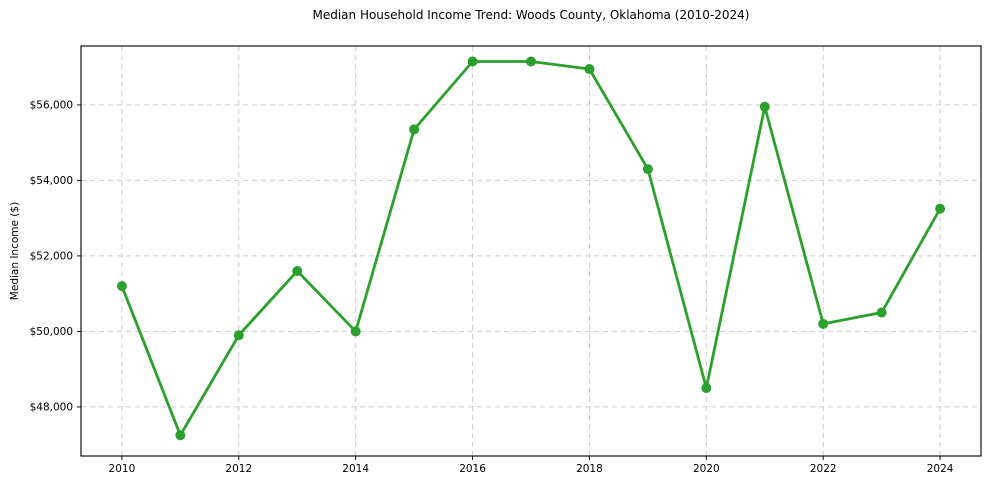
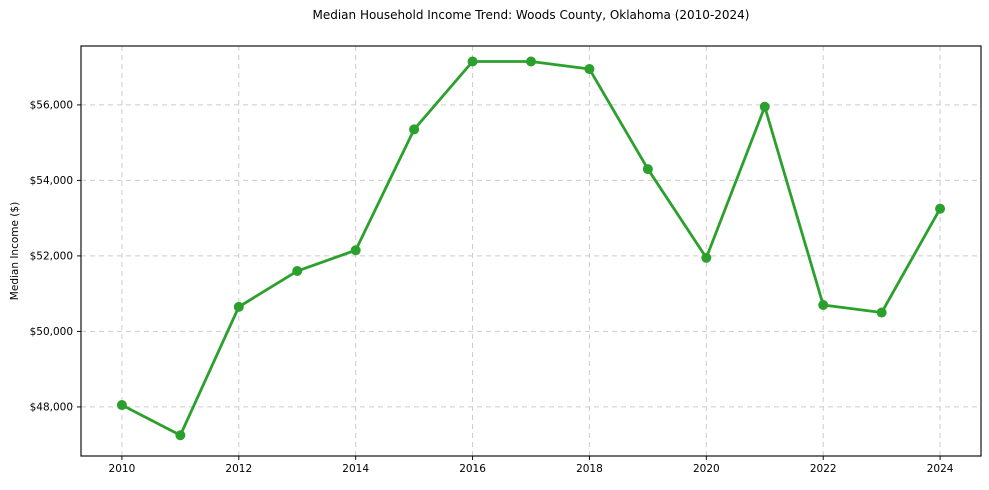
2010: $51200 -> $48000
2012: $49900 -> $50600
2014: $50000 -> $52200
2020: $48500 -> $52000
2022: $50200 -> $50700
